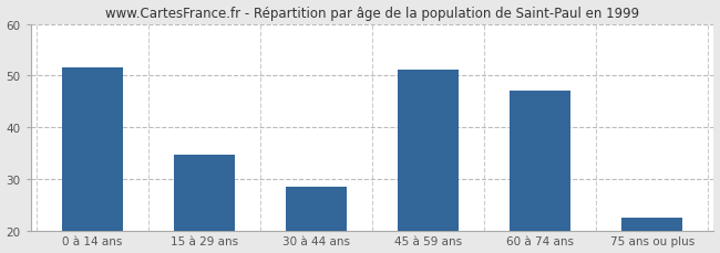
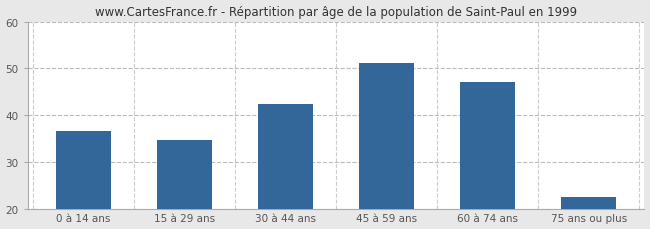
0 à 14 ans: 51.5 -> 36.5
30 à 44 ans: 28.5 -> 42.3
